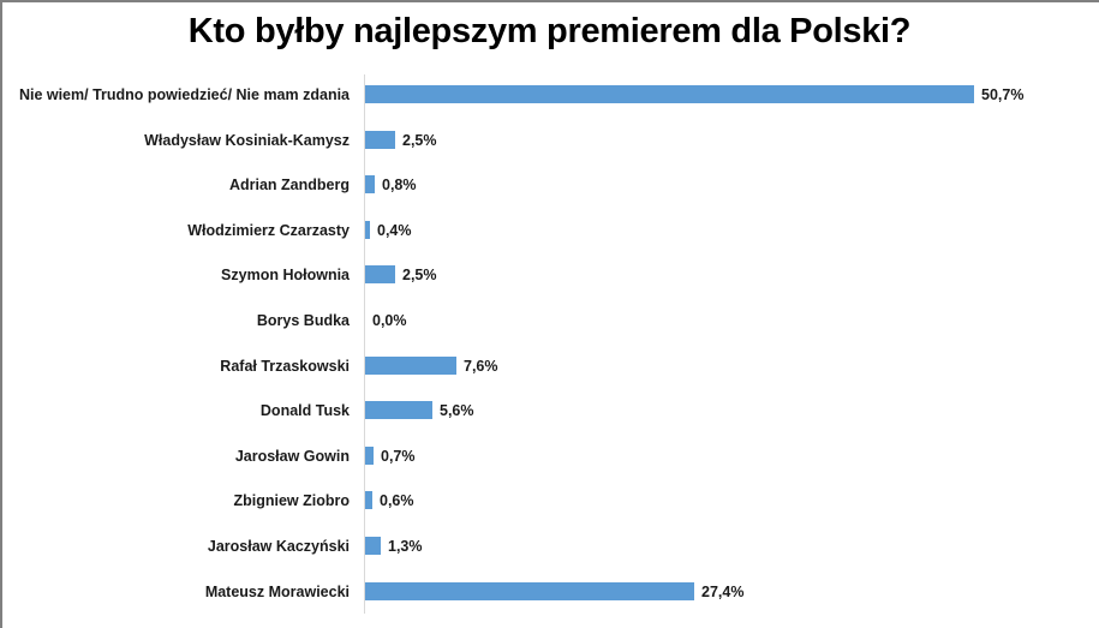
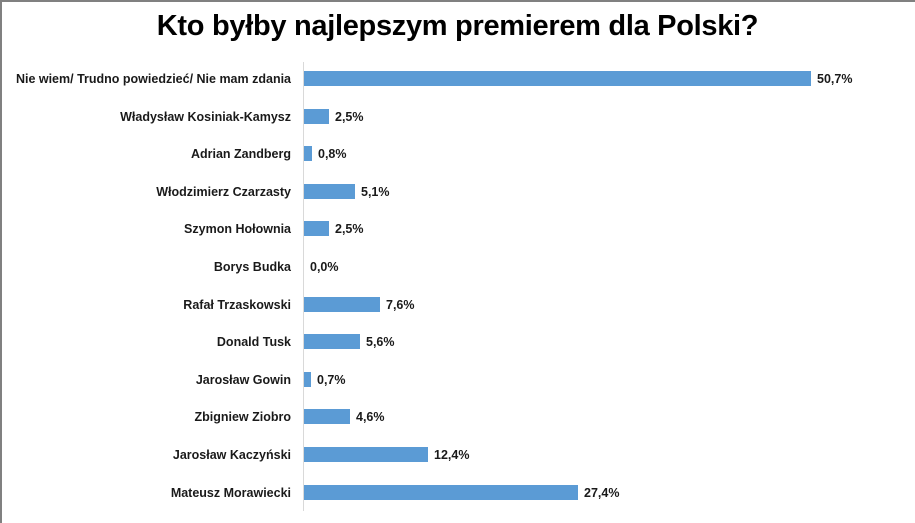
Włodzimierz Czarzasty: 0,4% -> 5,1%
Zbigniew Ziobro: 0,6% -> 4,6%
Jarosław Kaczyński: 1,3% -> 12,4%
